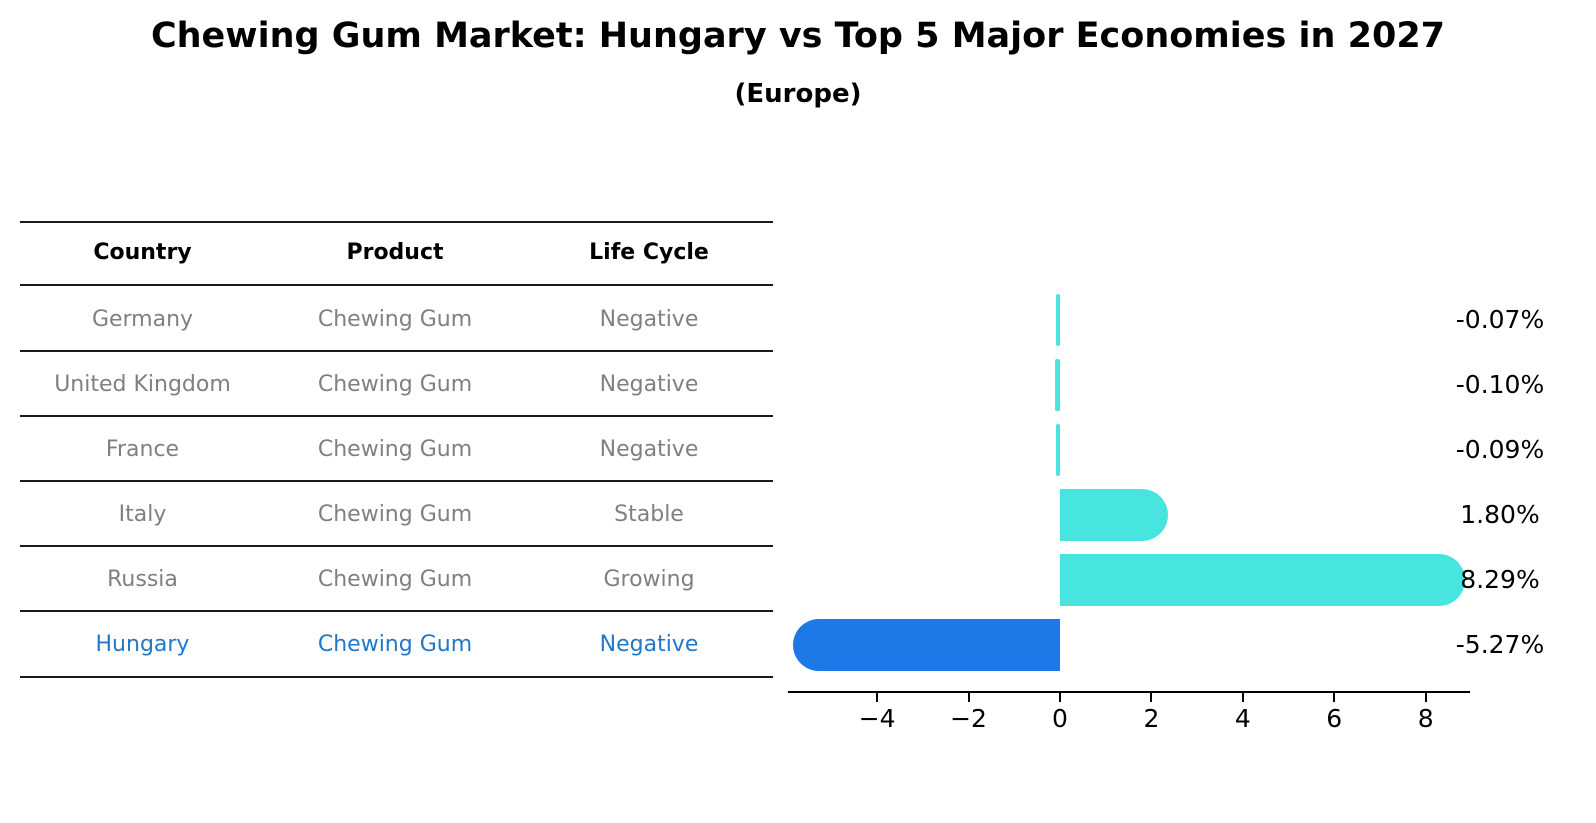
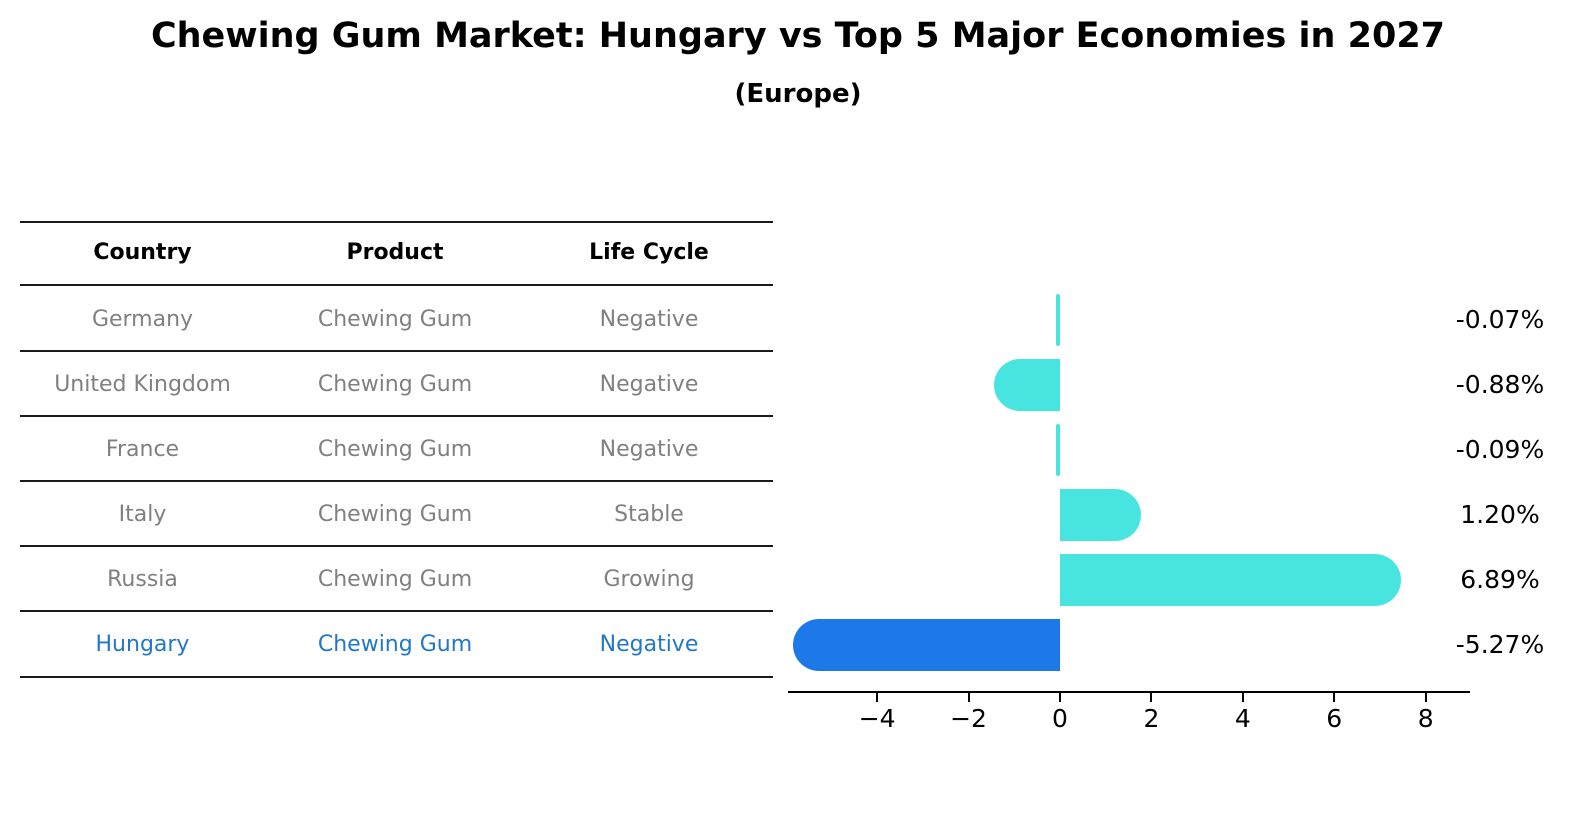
United Kingdom: -0.10% -> -0.88%
Italy: 1.80% -> 1.20%
Russia: 8.29% -> 6.89%
